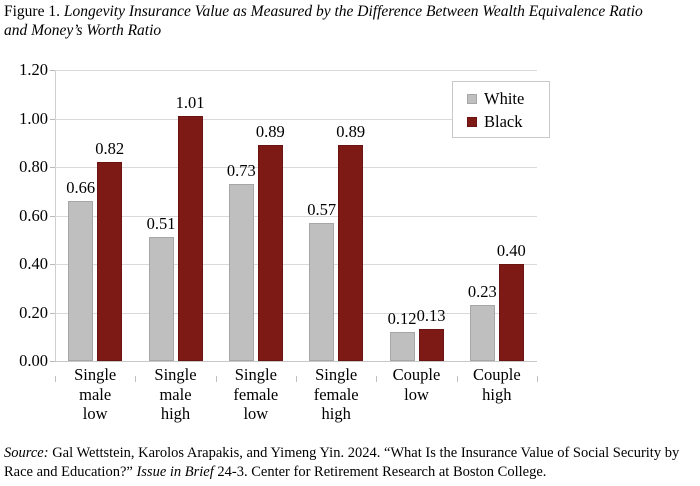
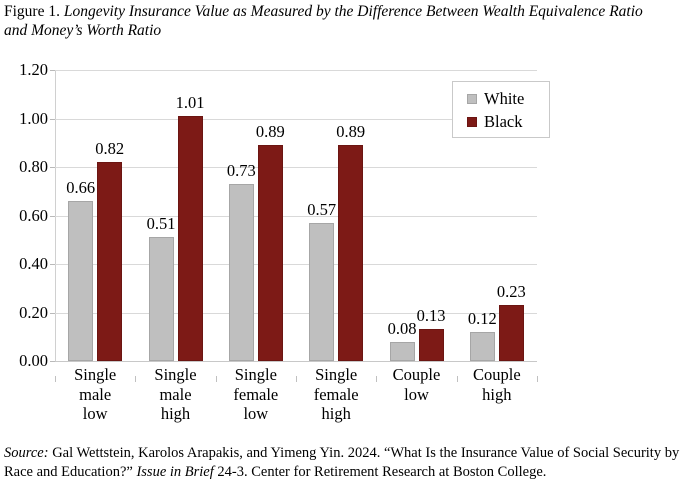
White/Couple low: 0.12 -> 0.08
White/Couple high: 0.23 -> 0.12
Black/Couple high: 0.40 -> 0.23
